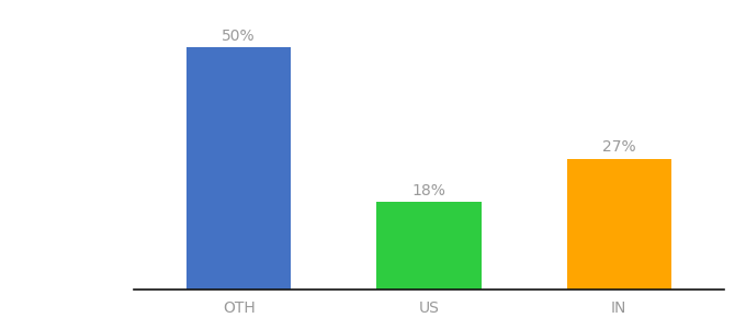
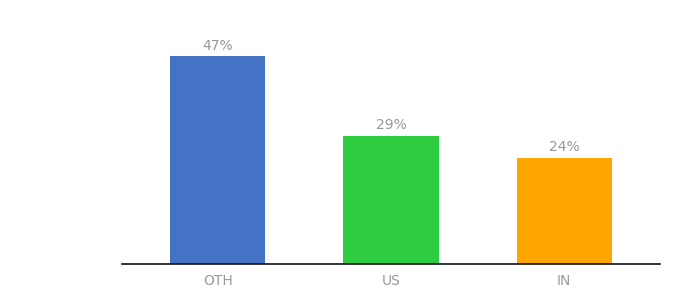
OTH: 50% -> 47%
US: 18% -> 29%
IN: 27% -> 24%
